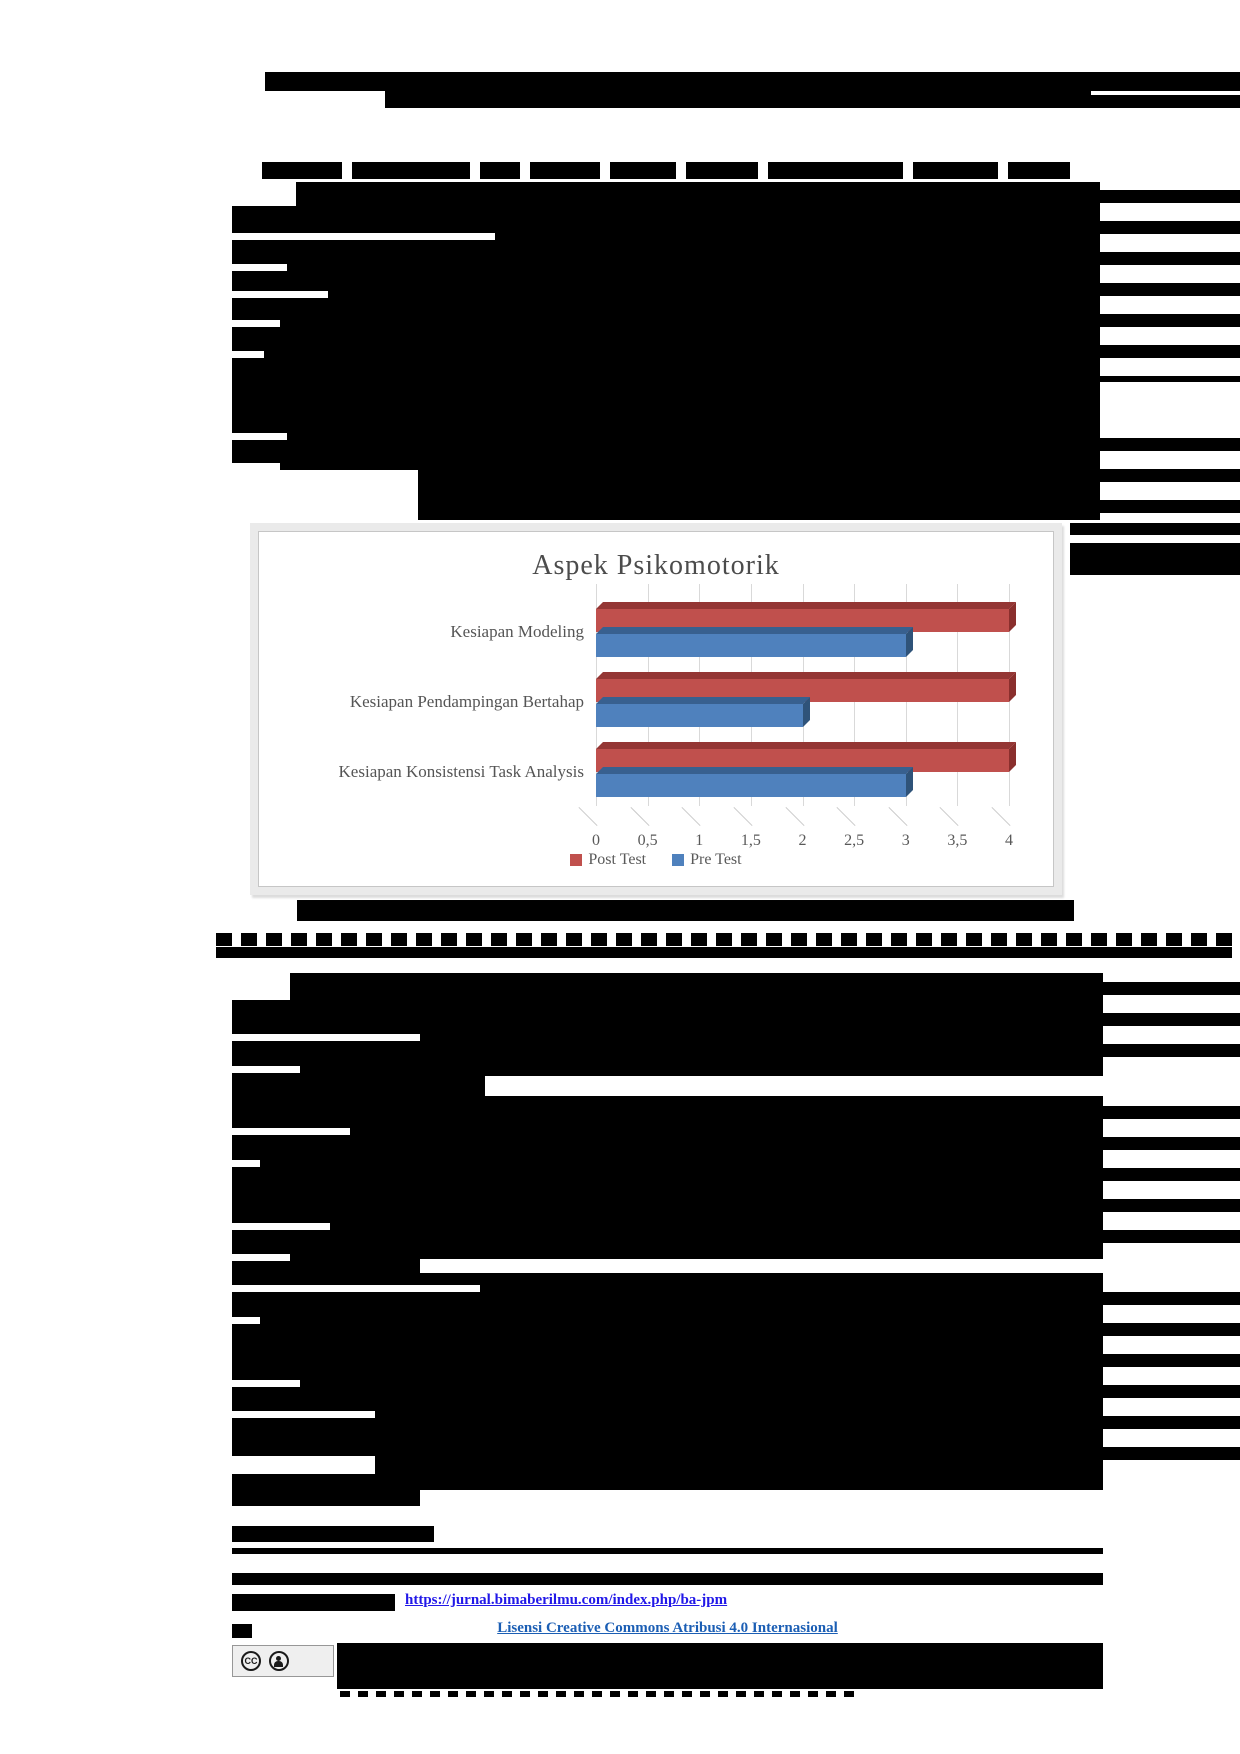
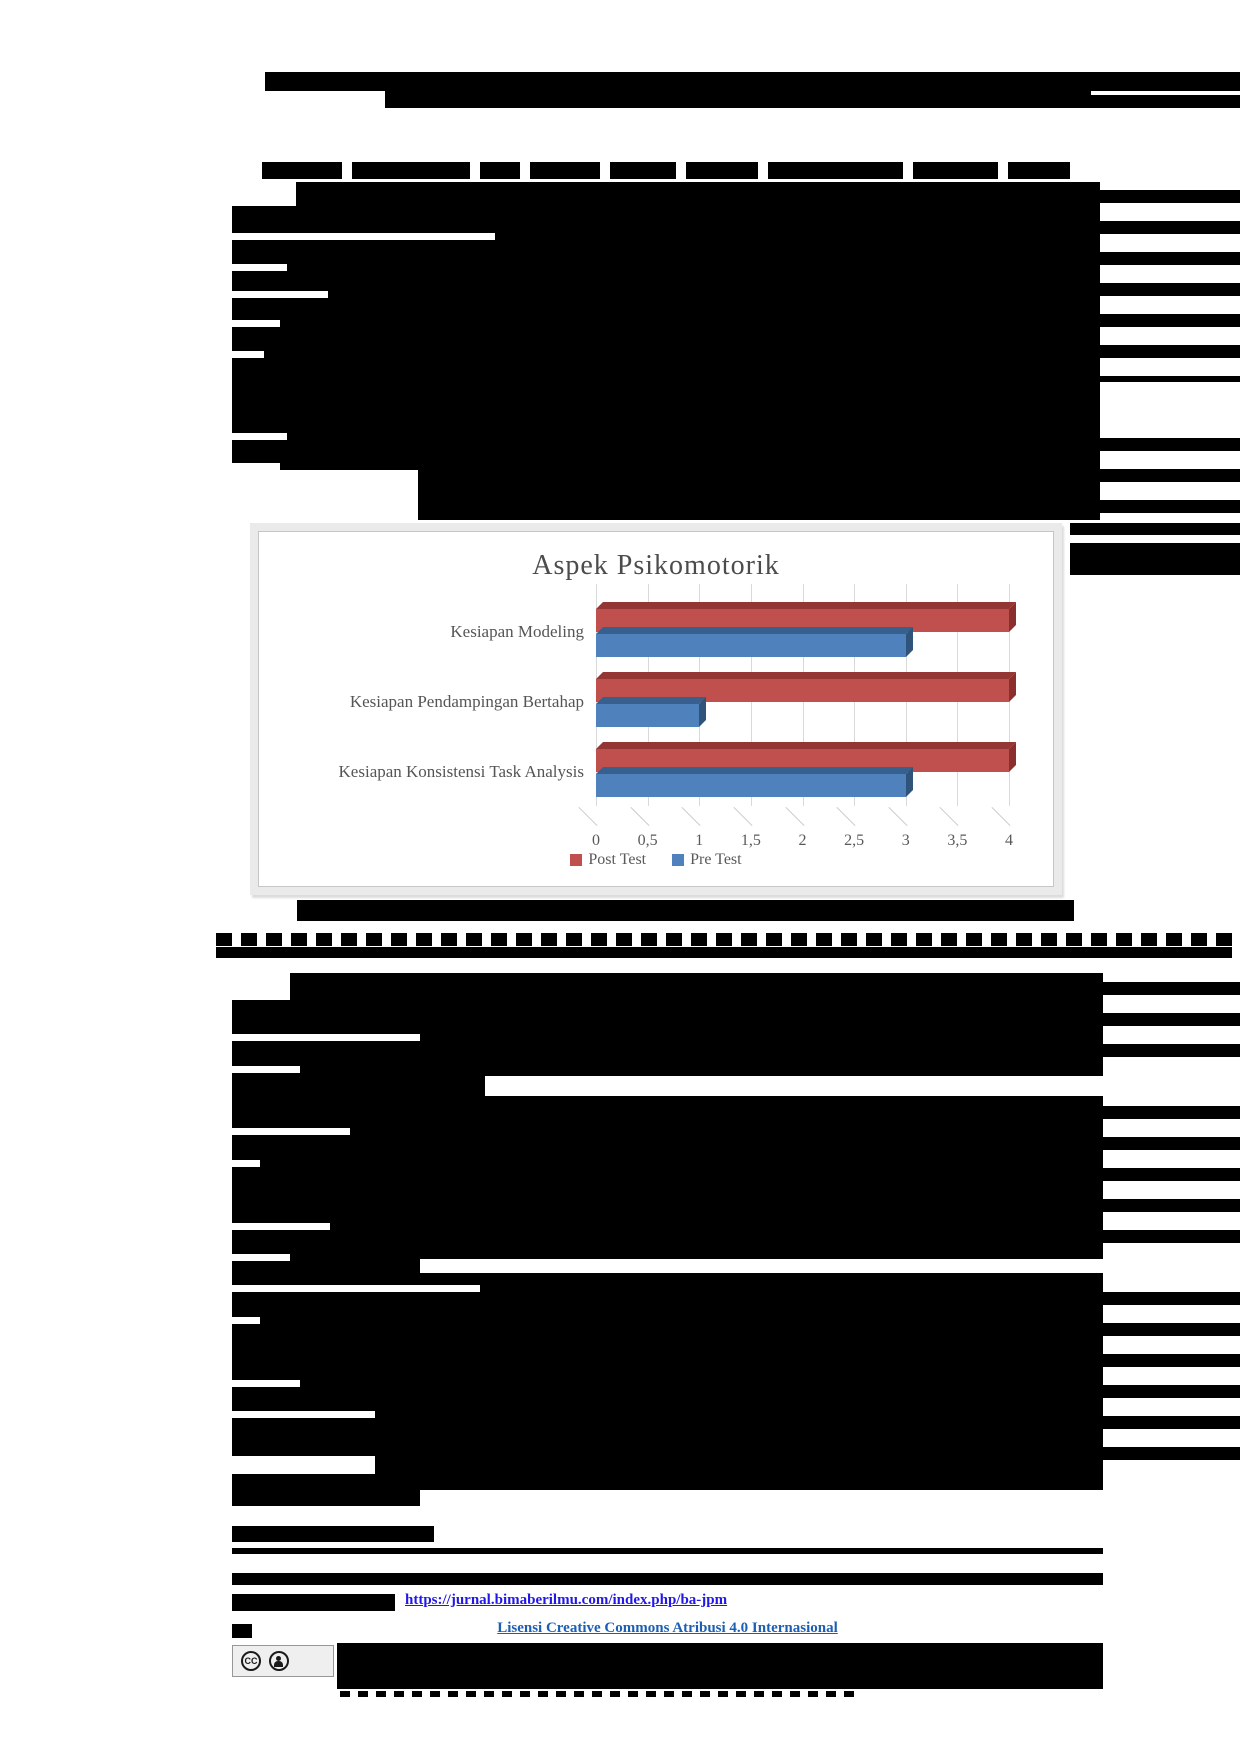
Pre Test/Kesiapan Pendampingan Bertahap: 2 -> 1
